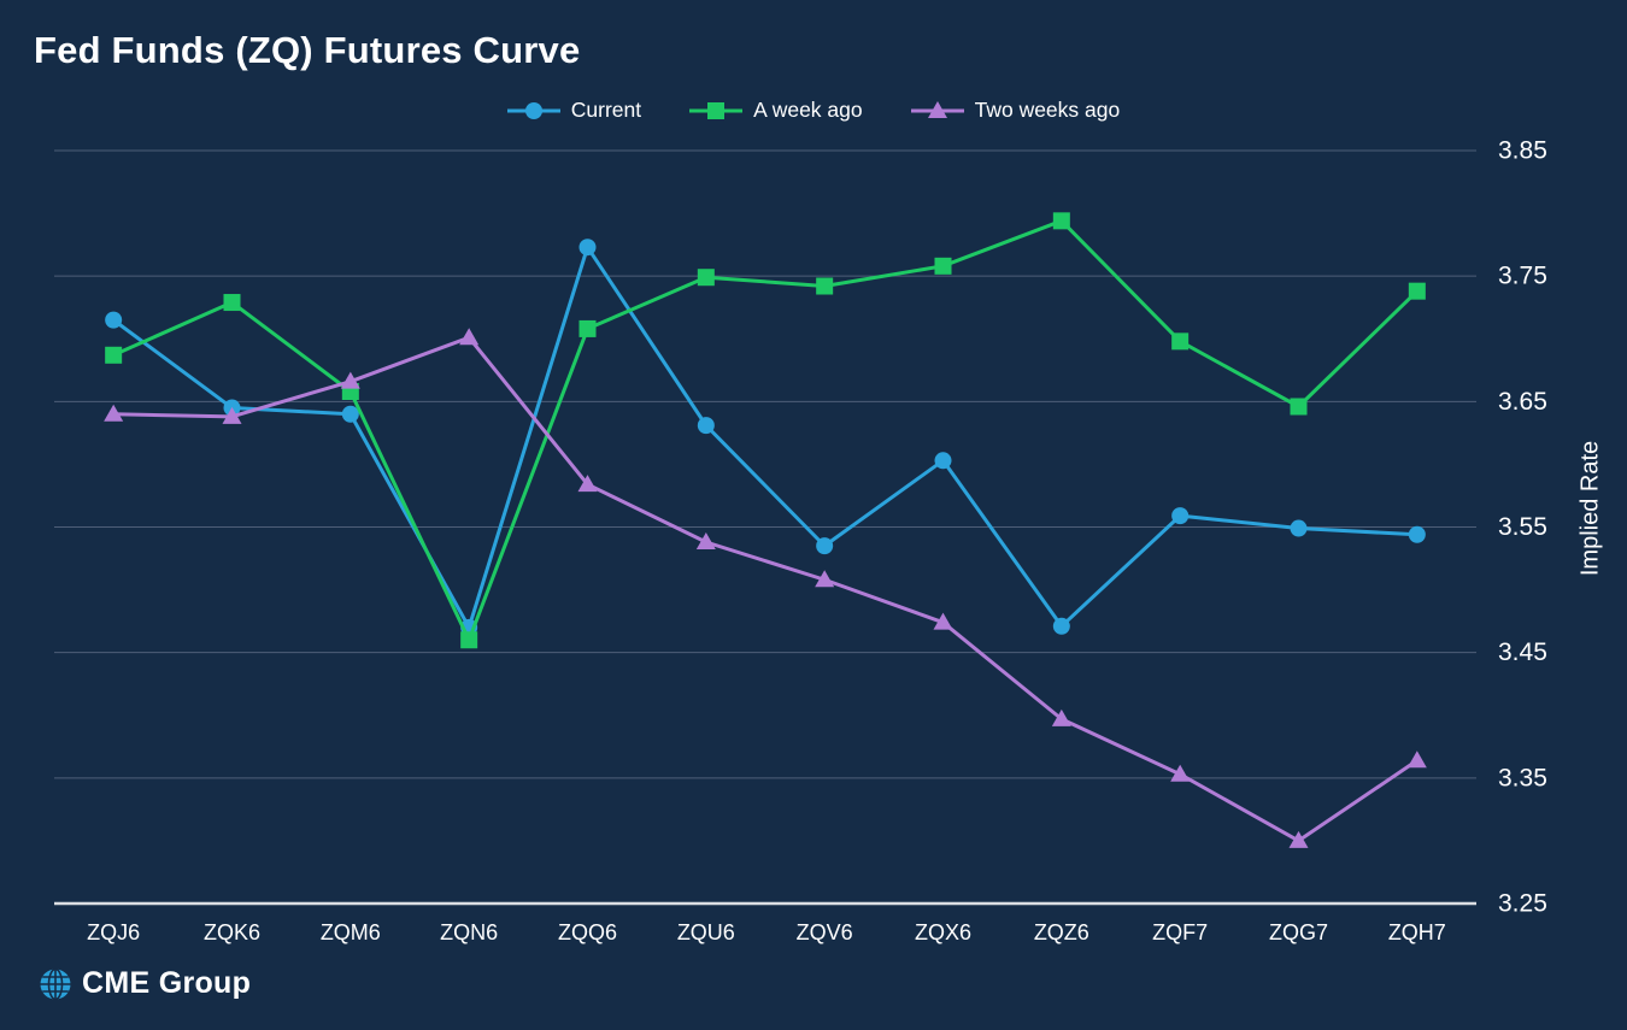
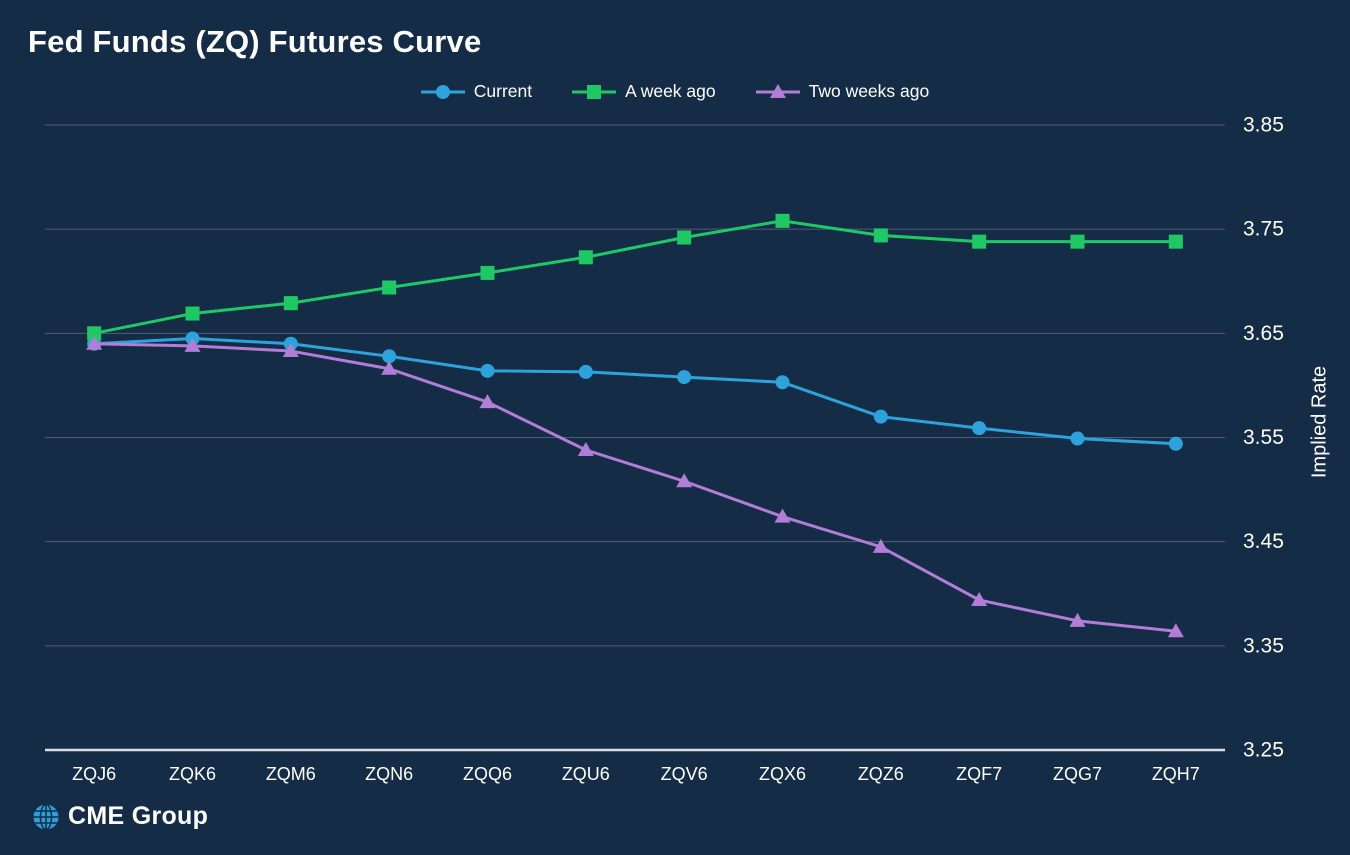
Current/ZQJ6: 3.715 -> 3.640
A week ago/ZQJ6: 3.687 -> 3.650
A week ago/ZQK6: 3.729 -> 3.669
A week ago/ZQM6: 3.658 -> 3.679
Two weeks ago/ZQM6: 3.666 -> 3.633
Current/ZQN6: 3.470 -> 3.628
A week ago/ZQN6: 3.460 -> 3.694
Two weeks ago/ZQN6: 3.701 -> 3.616
Current/ZQQ6: 3.773 -> 3.614
Current/ZQU6: 3.631 -> 3.613
A week ago/ZQU6: 3.749 -> 3.723
Current/ZQV6: 3.535 -> 3.608
Current/ZQZ6: 3.471 -> 3.570
A week ago/ZQZ6: 3.794 -> 3.744
Two weeks ago/ZQZ6: 3.397 -> 3.445
A week ago/ZQF7: 3.698 -> 3.738
Two weeks ago/ZQF7: 3.353 -> 3.394
A week ago/ZQG7: 3.646 -> 3.738
Two weeks ago/ZQG7: 3.300 -> 3.374
